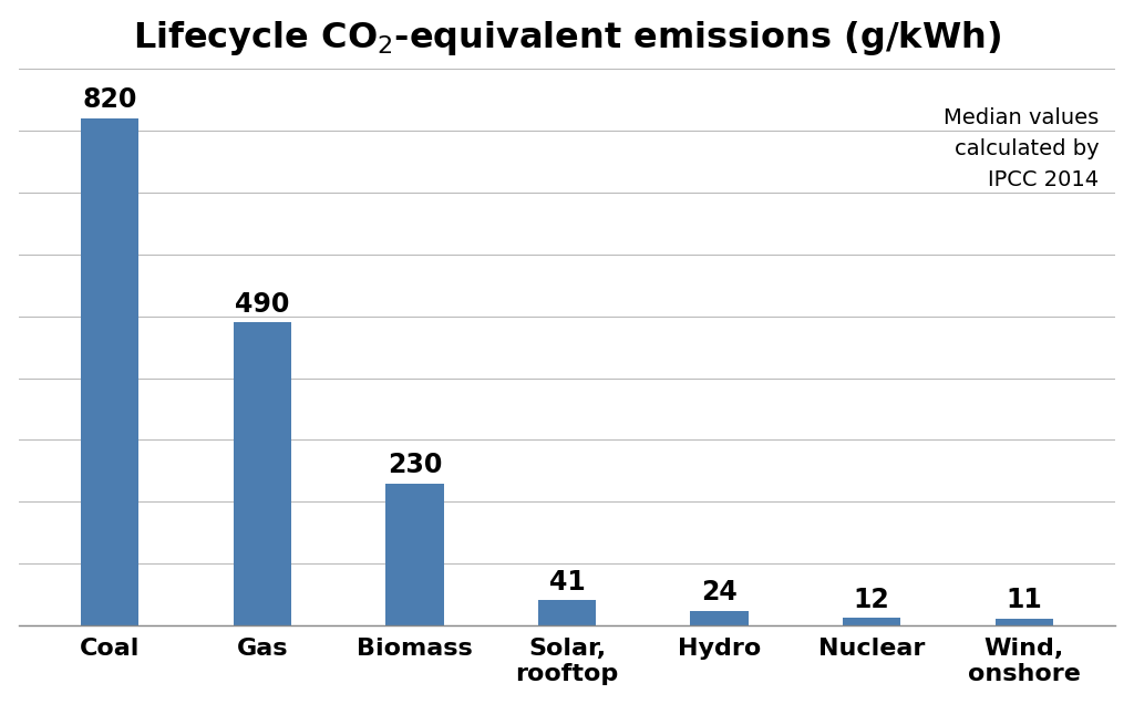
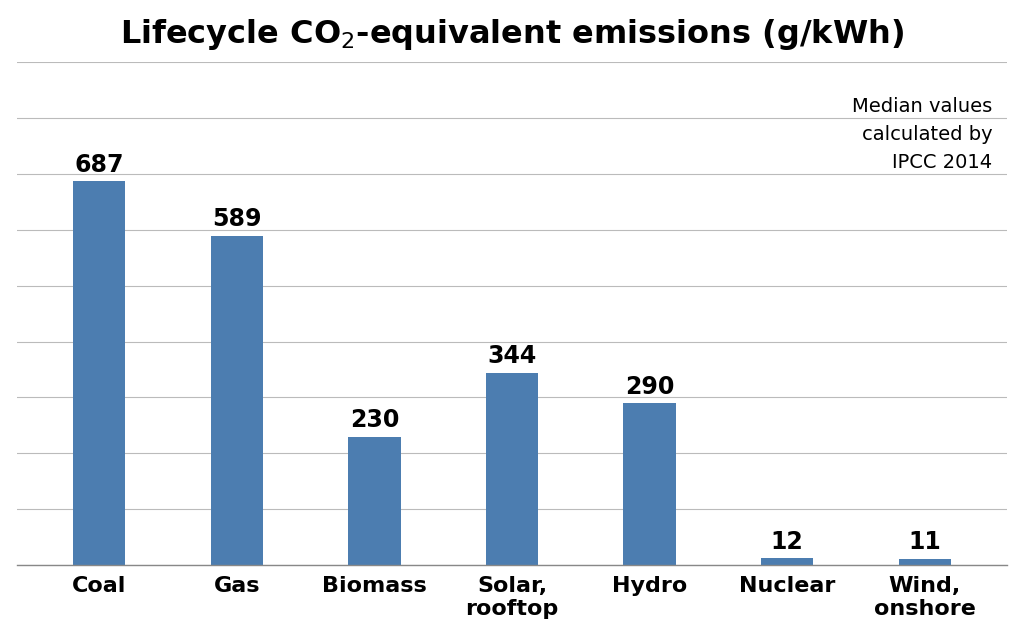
Coal: 820 -> 687
Gas: 490 -> 589
Solar, rooftop: 41 -> 344
Hydro: 24 -> 290
